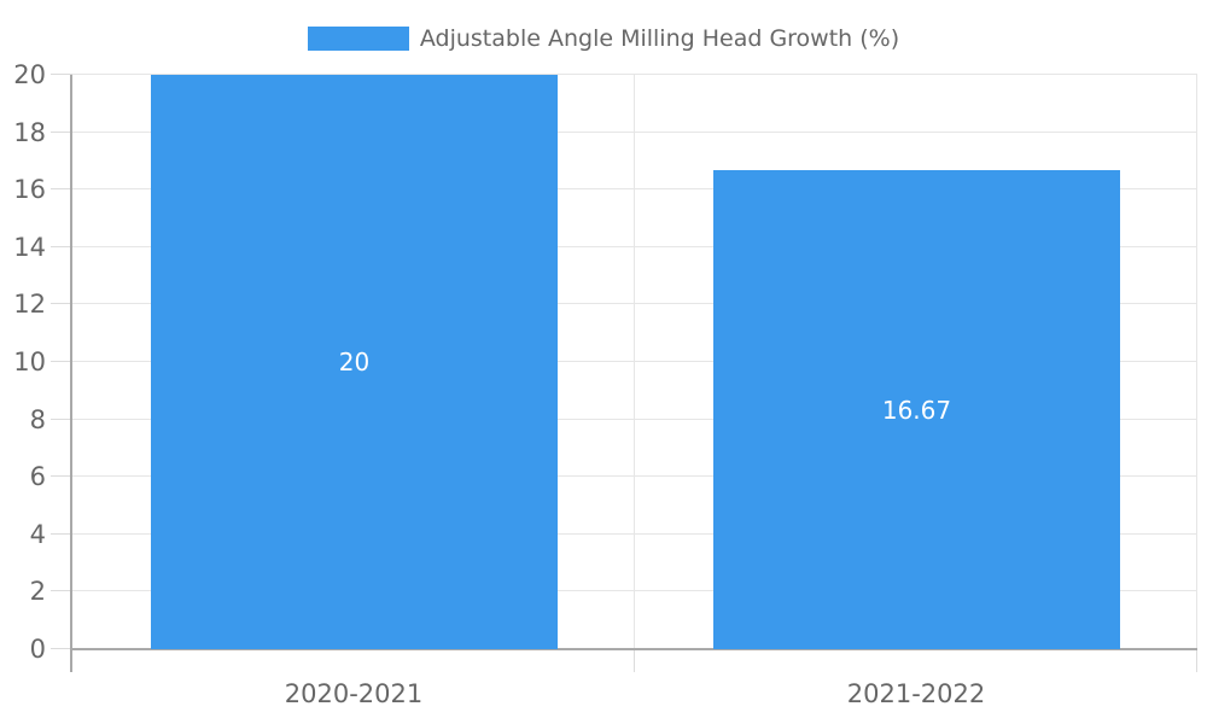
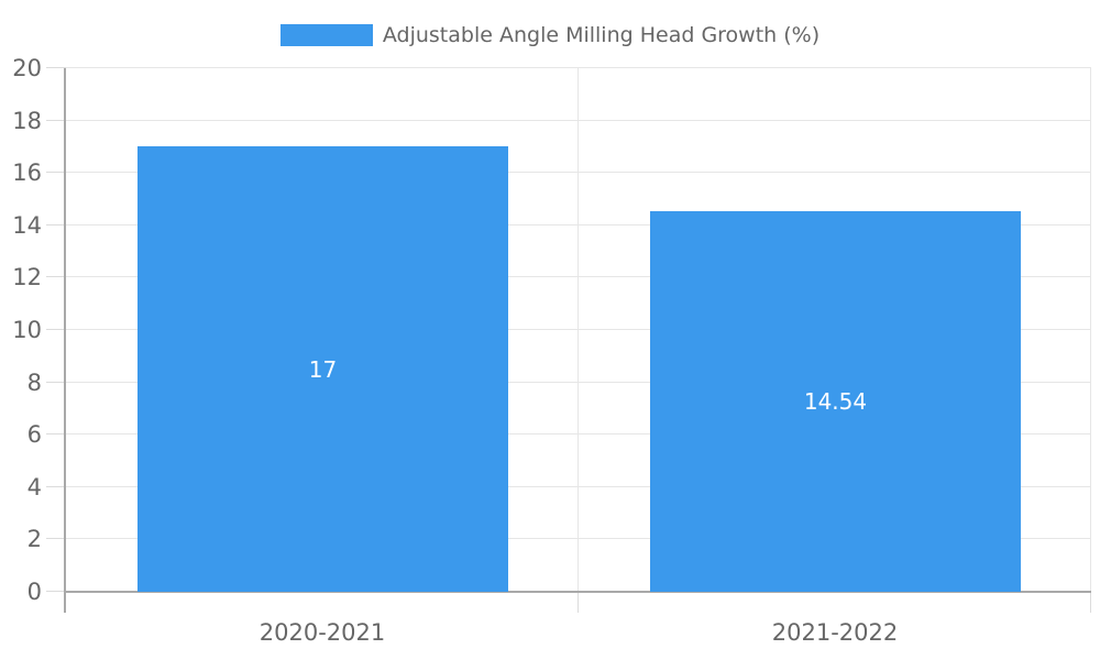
2020-2021: 20 -> 17
2021-2022: 16.67 -> 14.54
